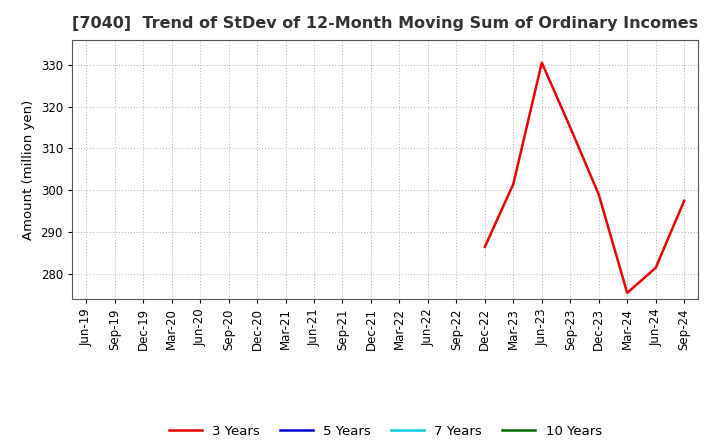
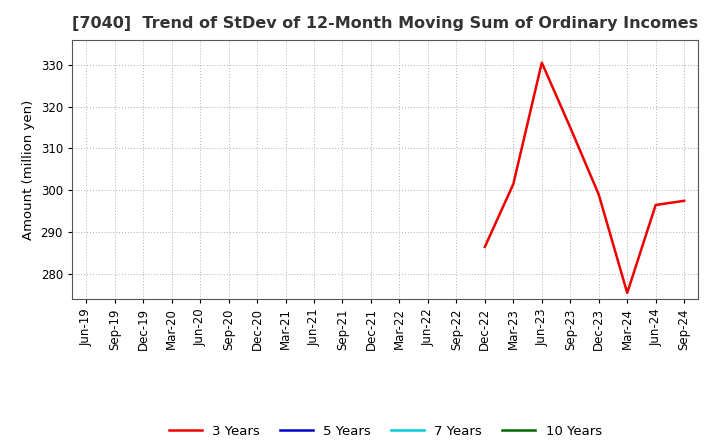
Jun-24: 281.5 -> 296.5
